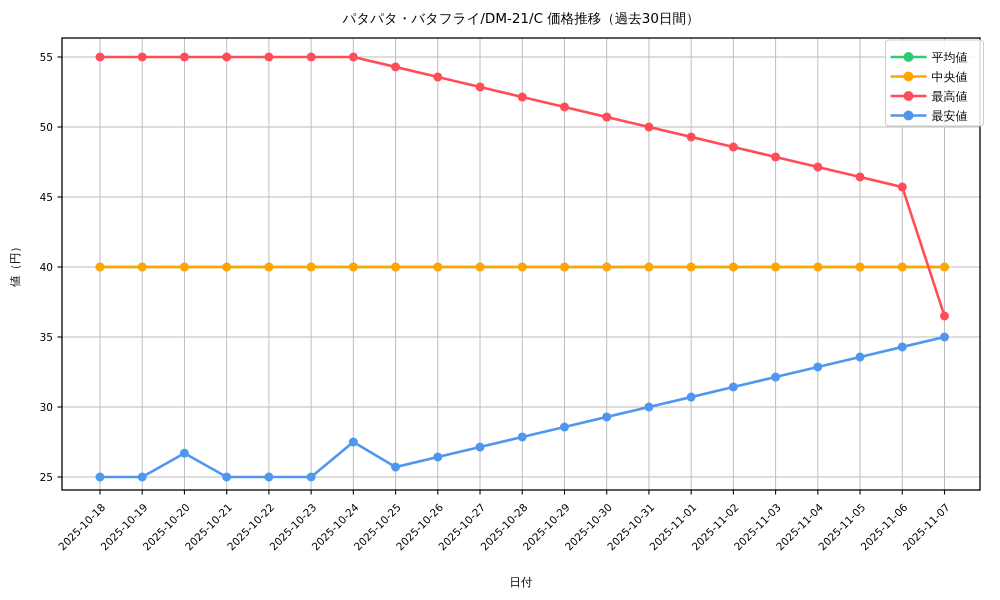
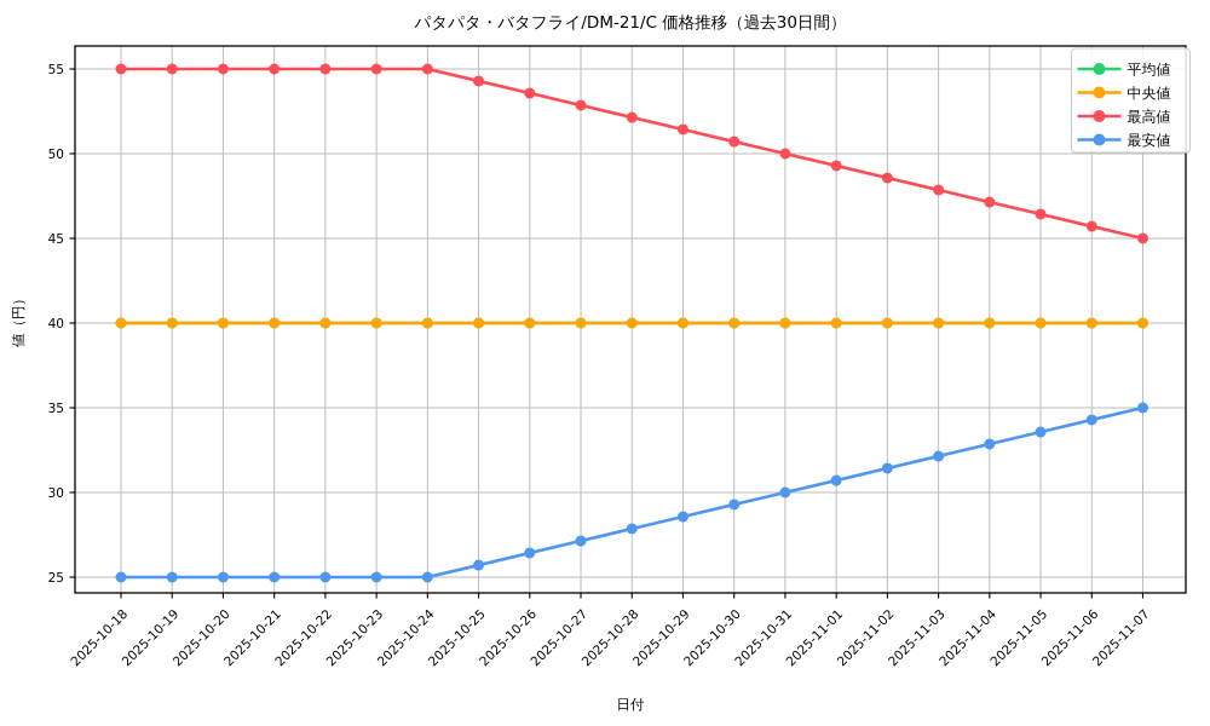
最安値/2025-10-20: 26.7 -> 25.0
最安値/2025-10-24: 27.5 -> 25.0
最高値/2025-11-07: 36.5 -> 45.0
